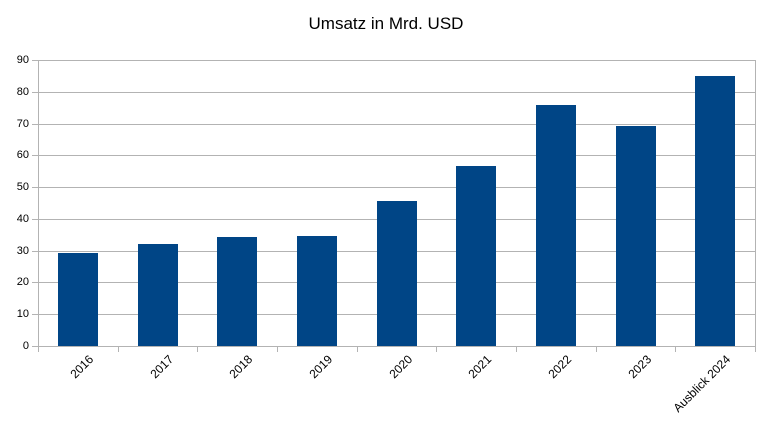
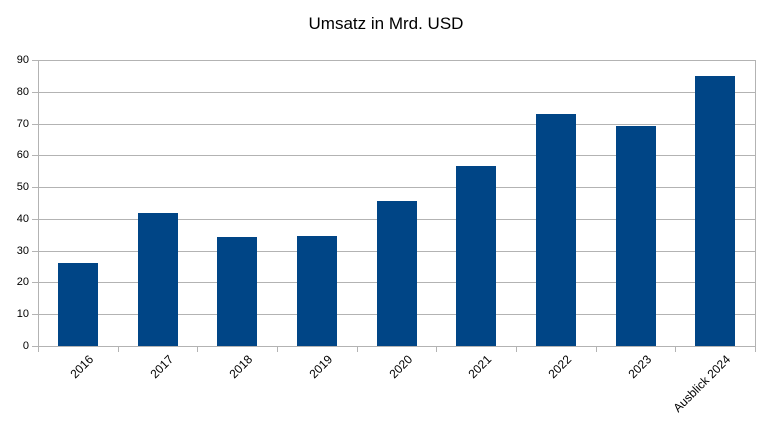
2016: 29 -> 26
2017: 32 -> 42
2022: 76 -> 73
